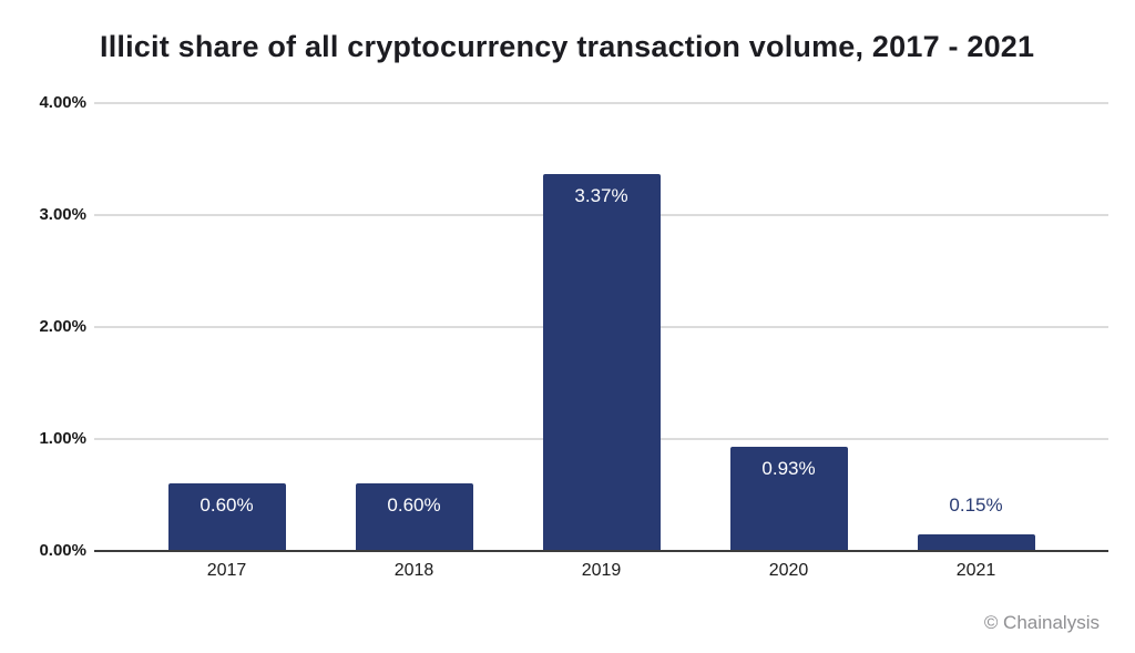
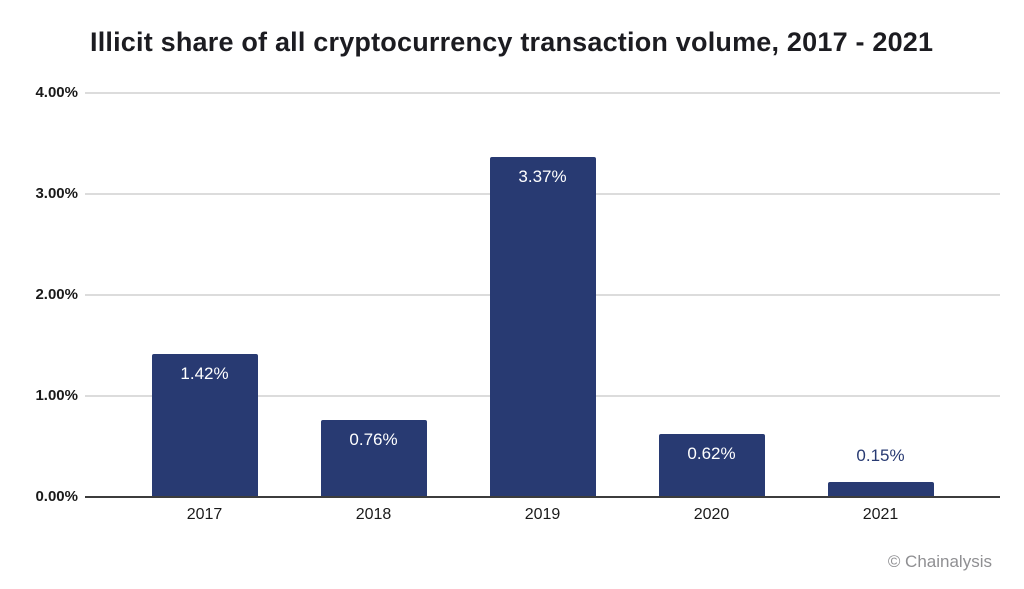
2017: 0.60% -> 1.42%
2018: 0.60% -> 0.76%
2020: 0.93% -> 0.62%
